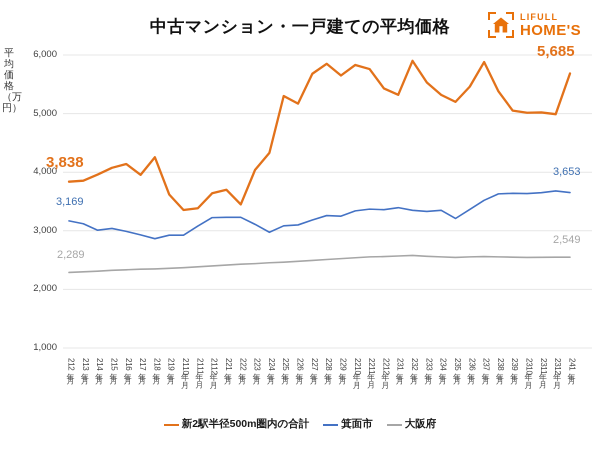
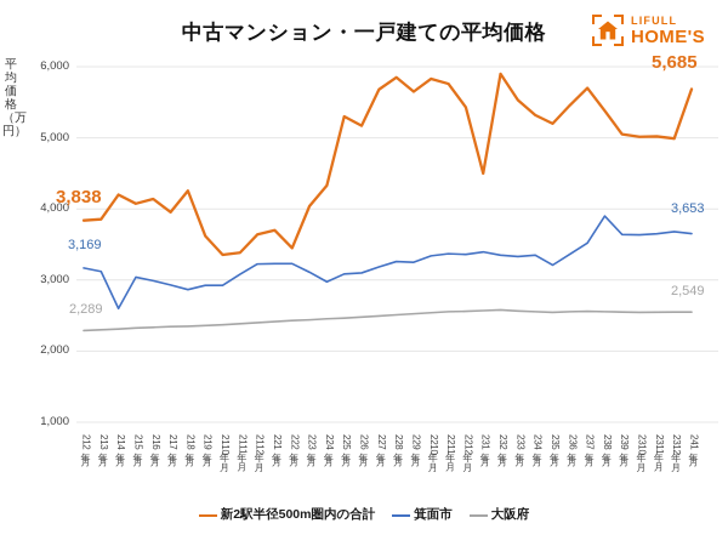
新2駅半径500m圏内の合計/21年4月: 4000 -> 4200
箕面市/21年4月: 3000 -> 2600
新2駅半径500m圏内の合計/23年1月: 5300 -> 4500
新2駅半径500m圏内の合計/23年7月: 5900 -> 5700
箕面市/23年8月: 3600 -> 3900
